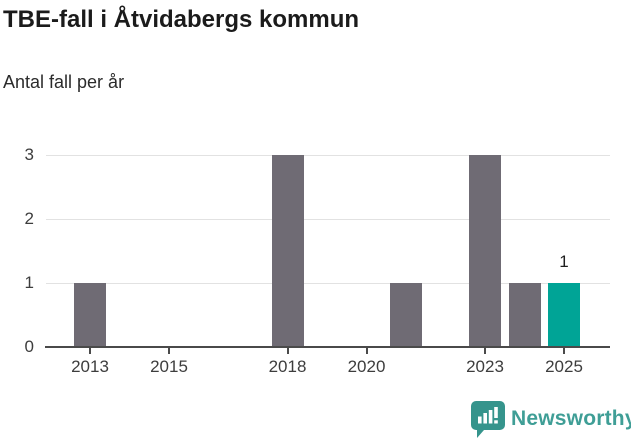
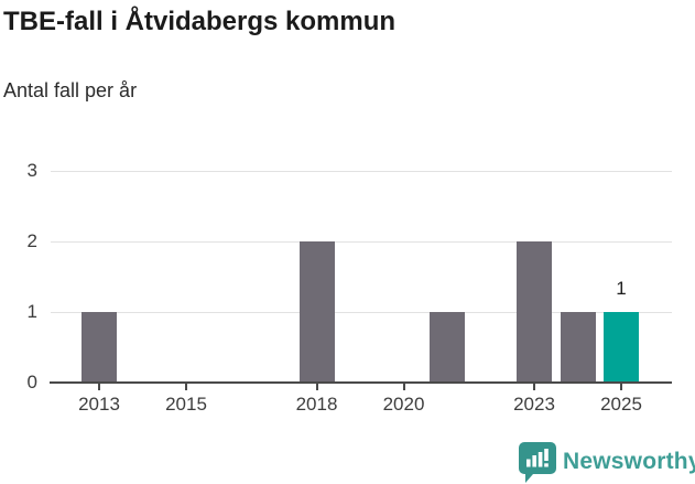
2018: 3 -> 2
2023: 3 -> 2
